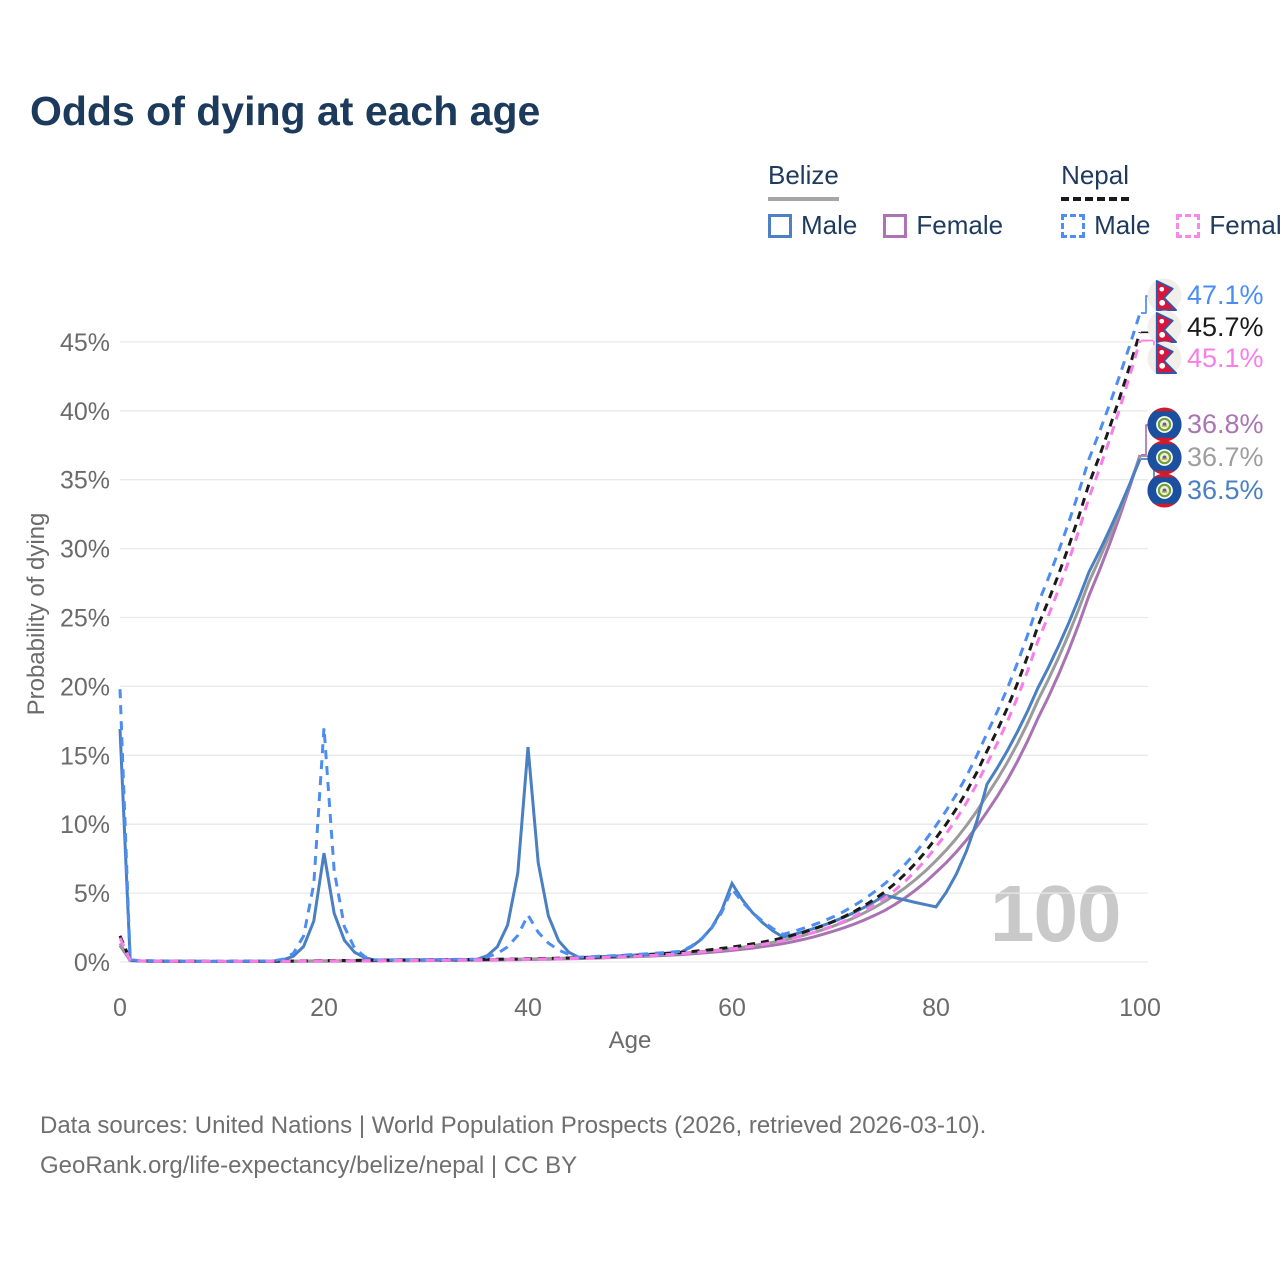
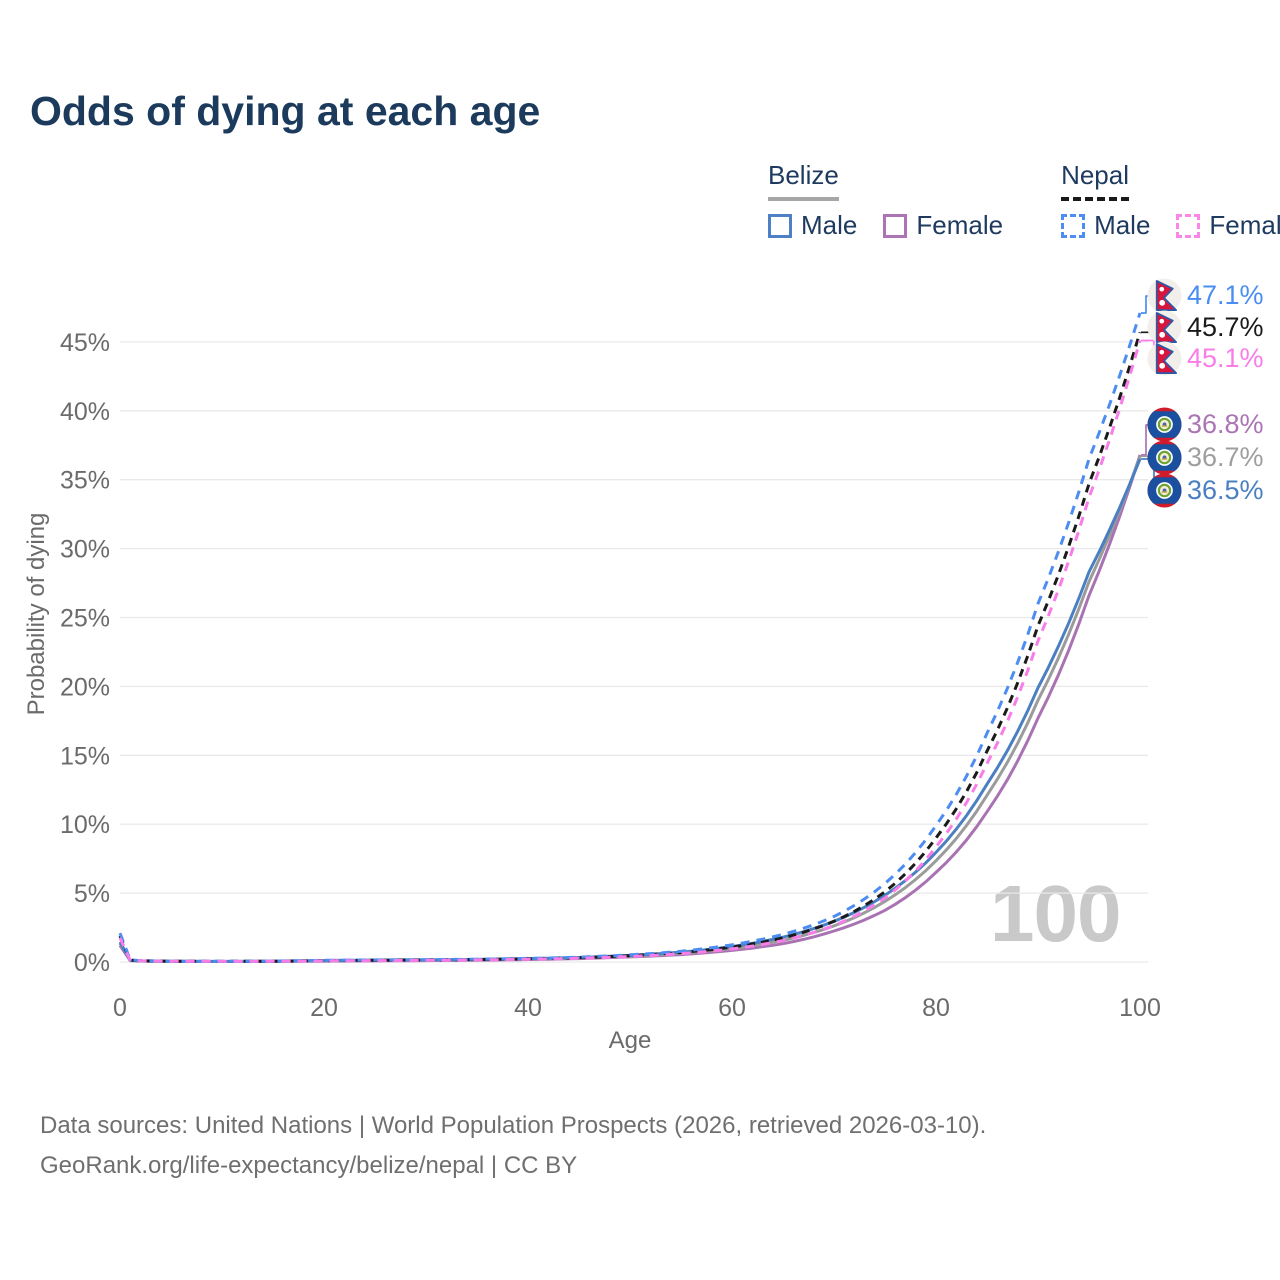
Belize Male/0: 16.9% -> 1.4%
Nepal Male/0: 19.8% -> 2.1%
Belize Male/20: 7.9% -> 0.1%
Nepal Male/20: 17.0% -> 0.1%
Belize Male/40: 15.6% -> 0.2%
Nepal Male/40: 3.4% -> 0.3%
Belize Male/60: 5.7% -> 1.1%
Nepal Male/60: 5.3% -> 1.2%
Belize Male/80: 4.0% -> 8.0%
